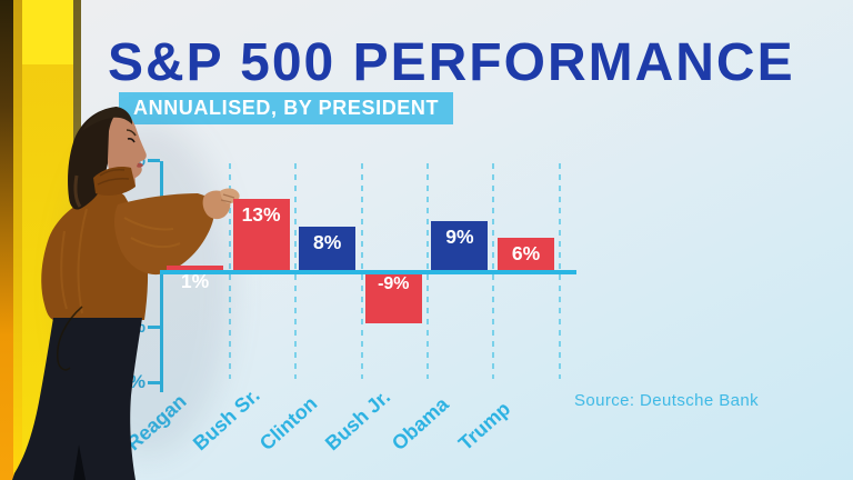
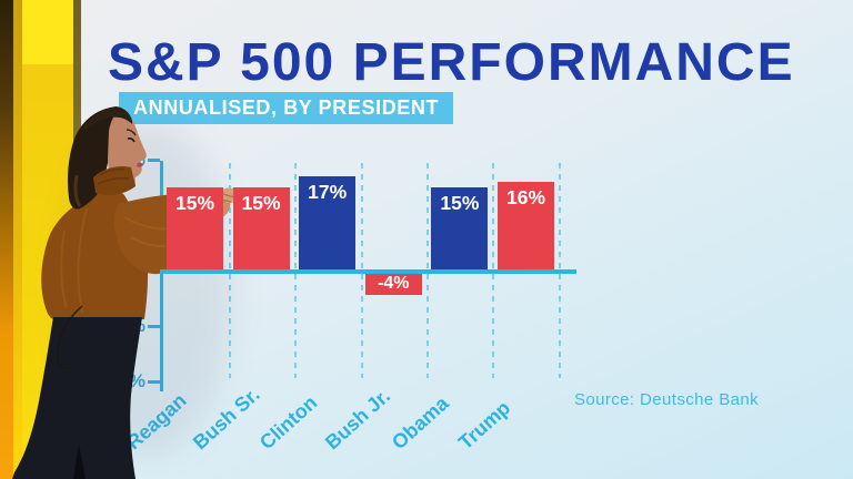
Reagan: 1% -> 15%
Bush Sr.: 13% -> 15%
Clinton: 8% -> 17%
Bush Jr.: -9% -> -4%
Obama: 9% -> 15%
Trump: 6% -> 16%
